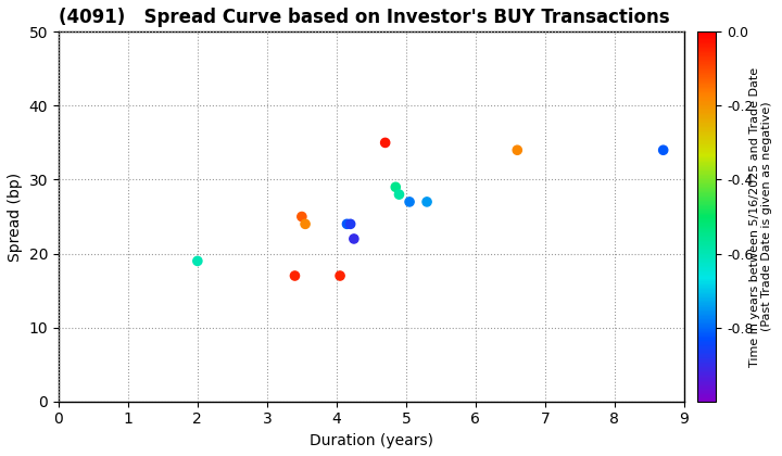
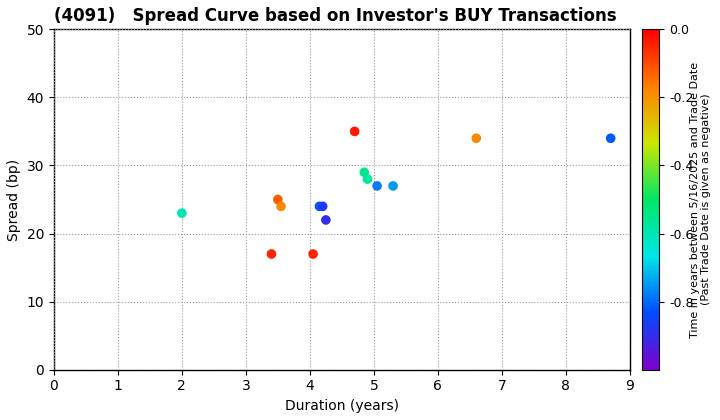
2: 19 -> 23
